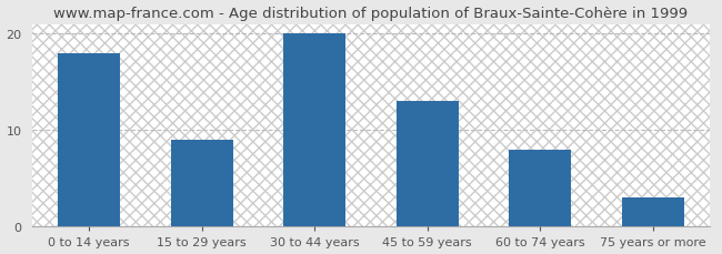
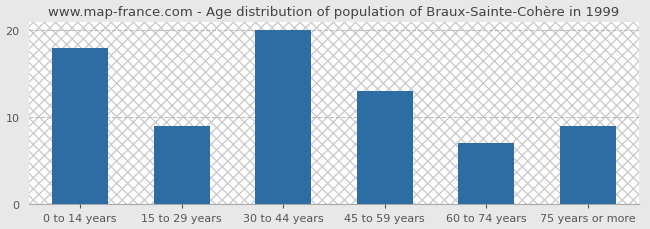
60 to 74 years: 8 -> 7
75 years or more: 3 -> 9
